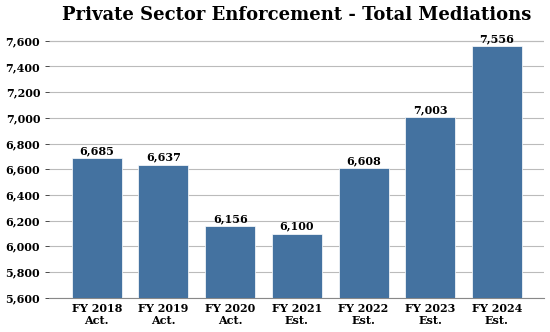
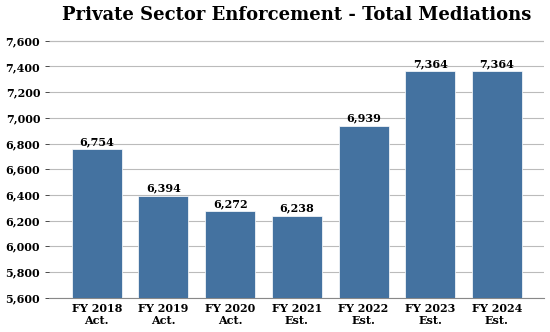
FY 2018 Act.: 6,685 -> 6,754
FY 2019 Act.: 6,637 -> 6,394
FY 2020 Act.: 6,156 -> 6,272
FY 2021 Est.: 6,100 -> 6,238
FY 2022 Est.: 6,608 -> 6,939
FY 2023 Est.: 7,003 -> 7,364
FY 2024 Est.: 7,556 -> 7,364
